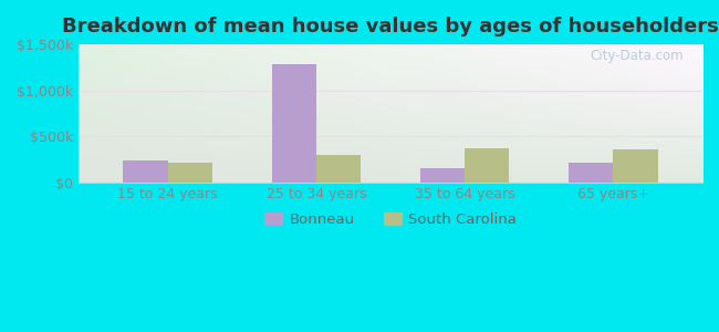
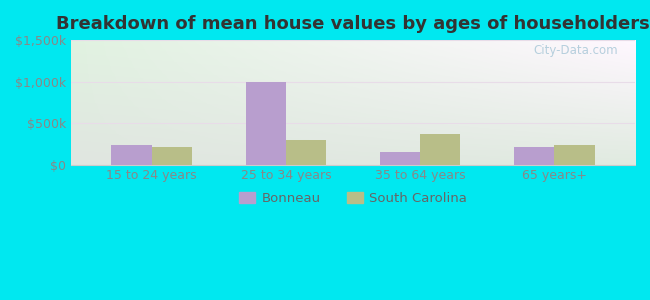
Bonneau/25 to 34 years: $1,290k -> $1,000k
South Carolina/65 years+: $360k -> $240k
